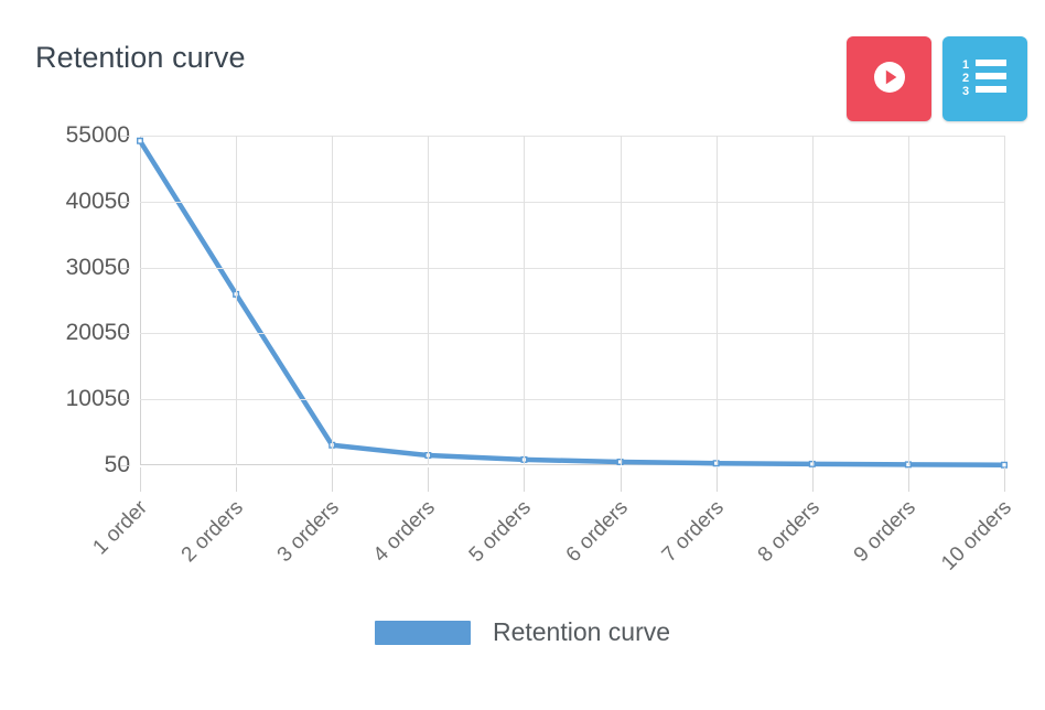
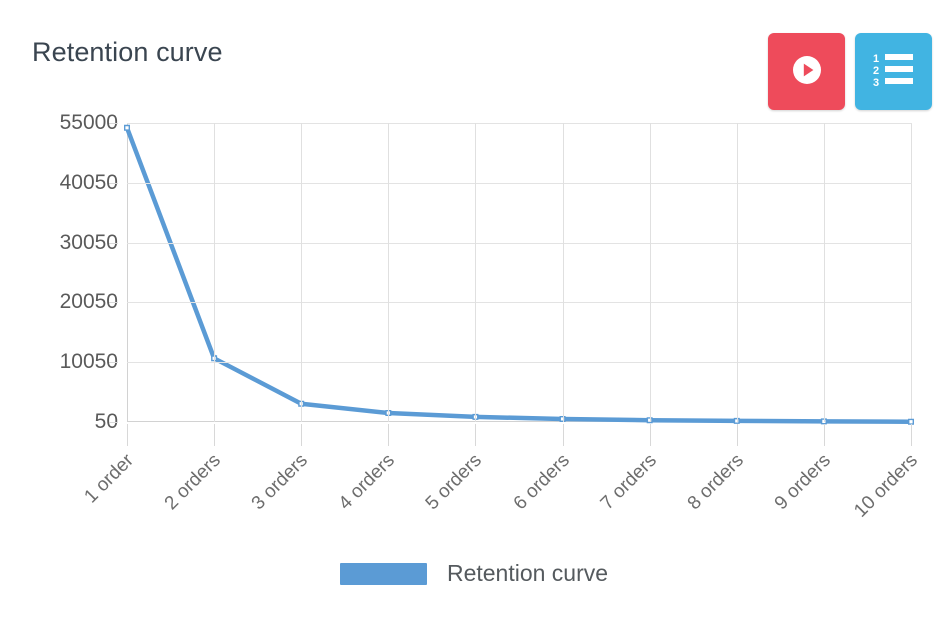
2 orders: 26000 -> 11000
